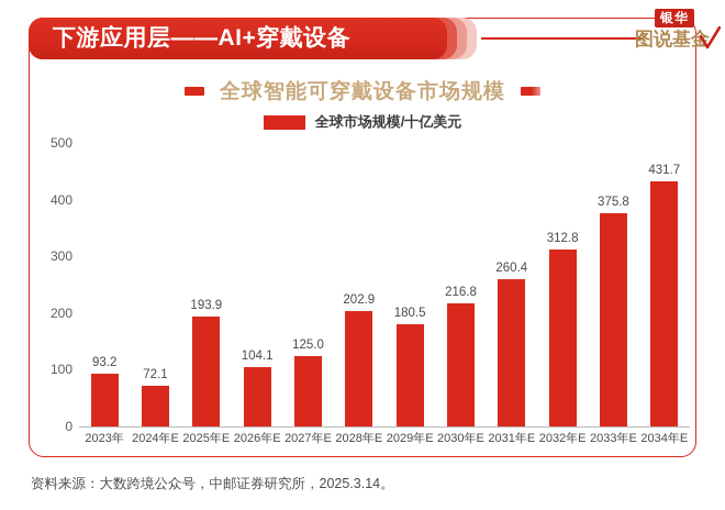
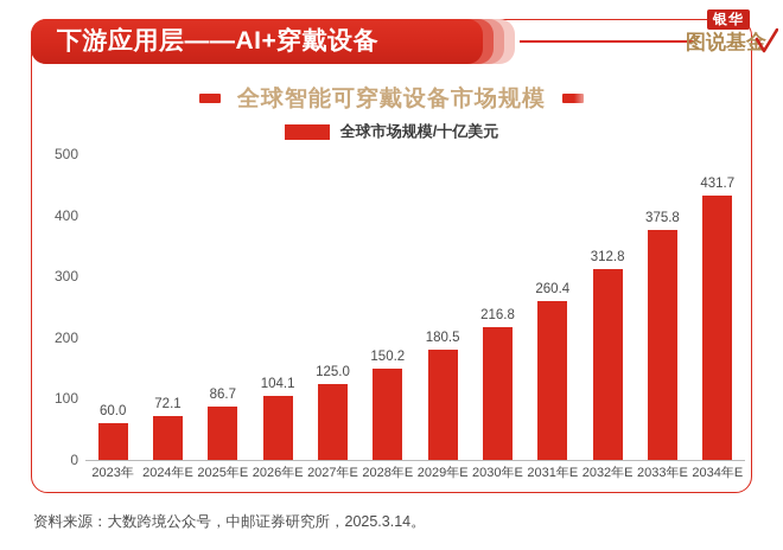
2023年: 93.2 -> 60.0
2025年E: 193.9 -> 86.7
2028年E: 202.9 -> 150.2
